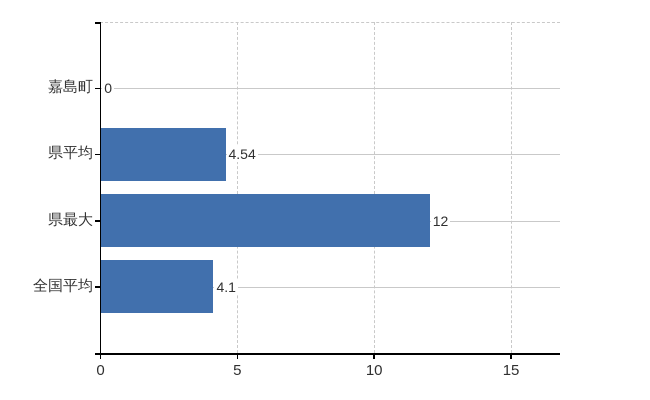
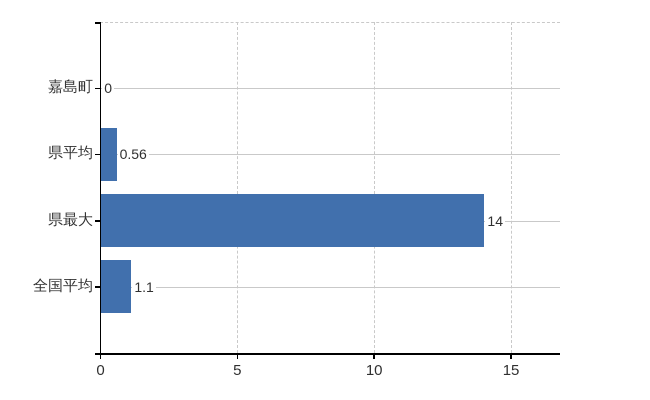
県平均: 4.54 -> 0.56
県最大: 12 -> 14
全国平均: 4.1 -> 1.1
